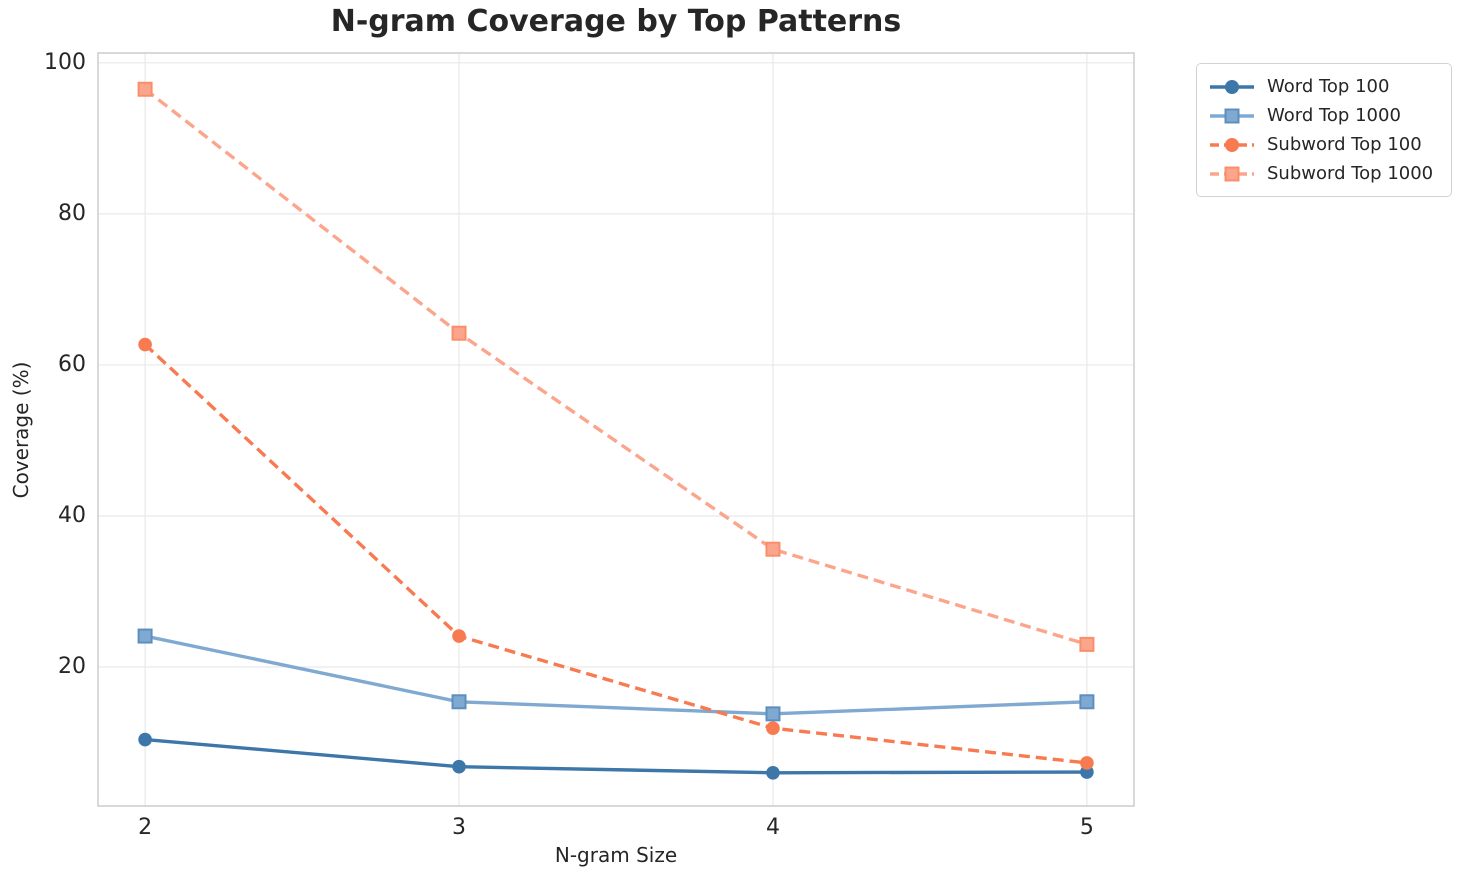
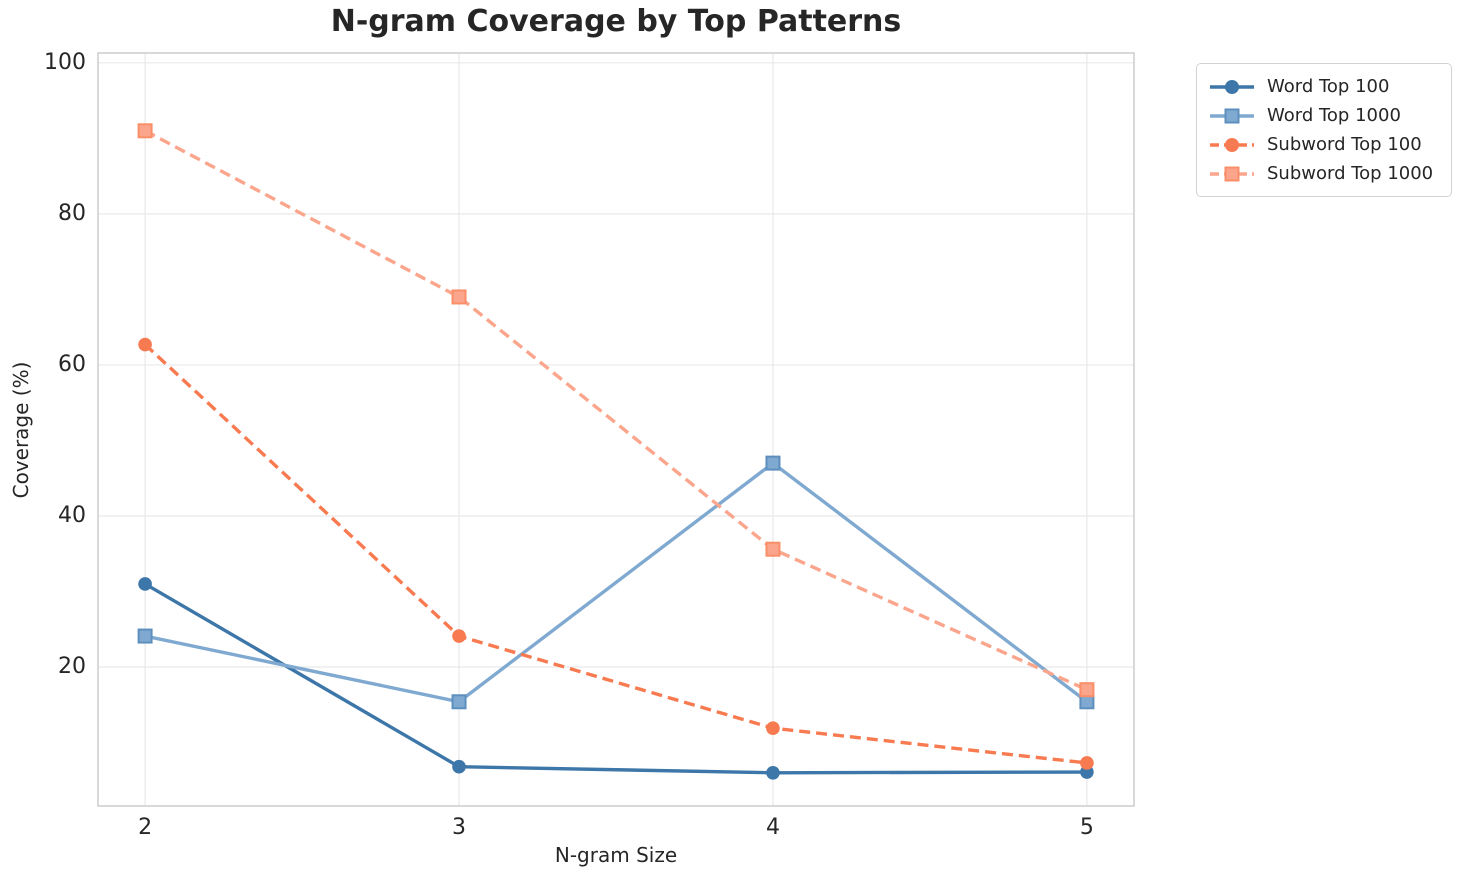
Word Top 100/2: 10 -> 31
Subword Top 1000/2: 96 -> 91
Subword Top 1000/3: 64 -> 69
Word Top 1000/4: 14 -> 47
Subword Top 1000/5: 23 -> 17
